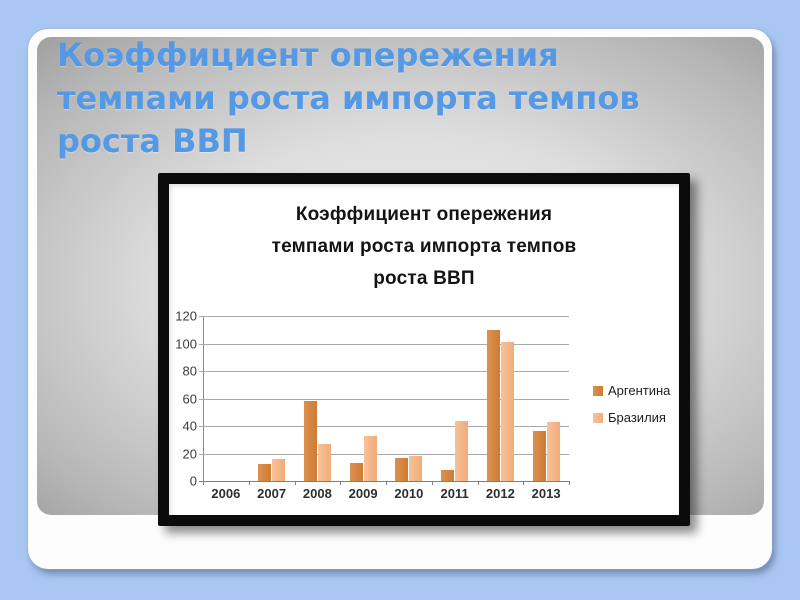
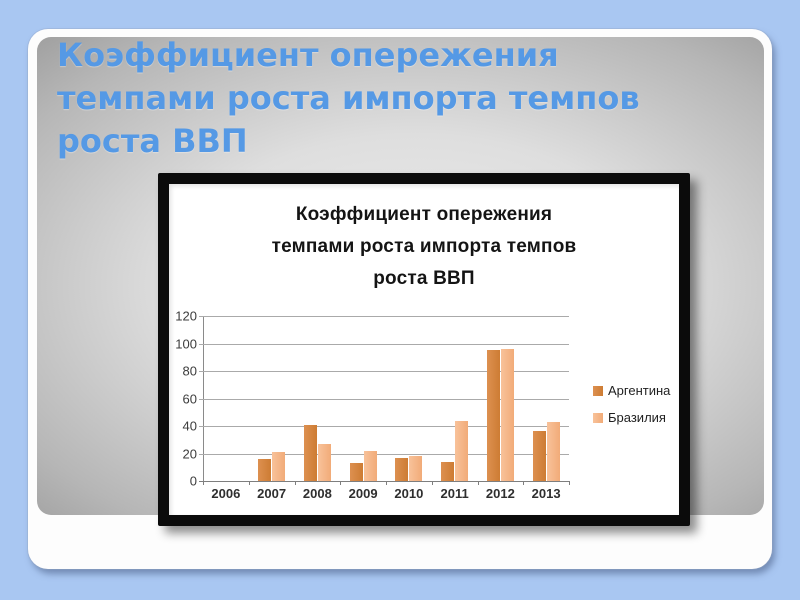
Аргентина/2007: 12 -> 16
Бразилия/2007: 16 -> 21
Аргентина/2008: 58 -> 41
Бразилия/2009: 33 -> 22
Аргентина/2011: 8 -> 14
Аргентина/2012: 110 -> 95
Бразилия/2012: 101 -> 96
